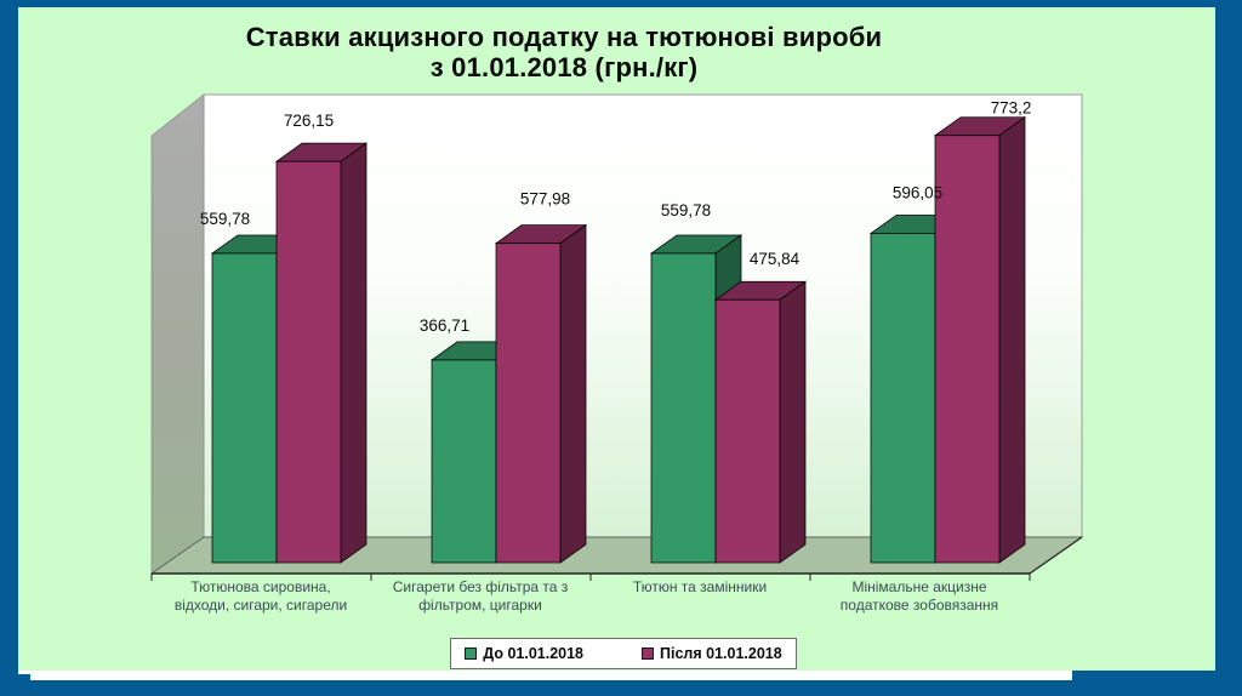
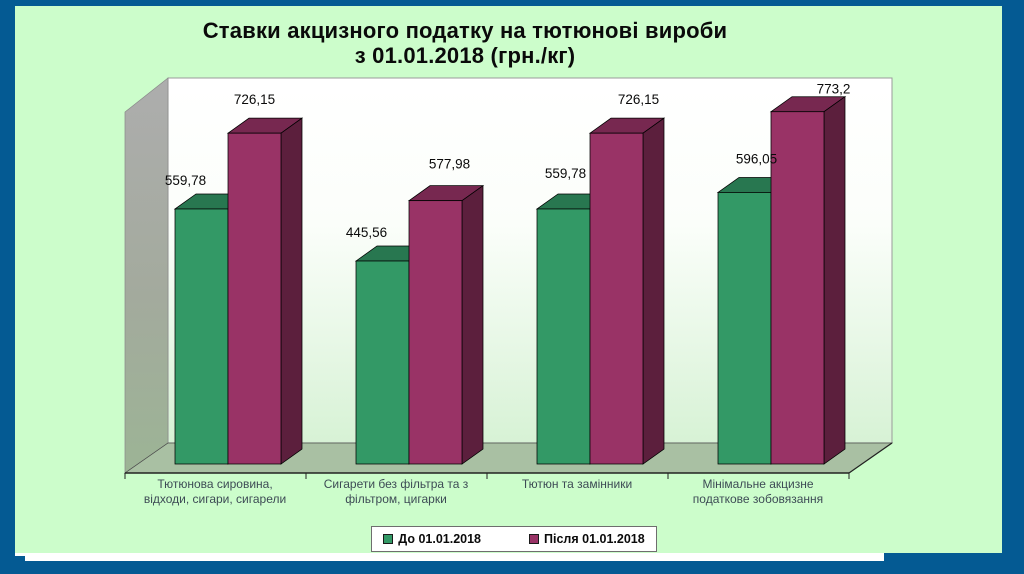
До 01.01.2018/Сигарети без фільтра та з фільтром, цигарки: 366,71 -> 445,56
Після 01.01.2018/Тютюн та замінники: 475,84 -> 726,15
